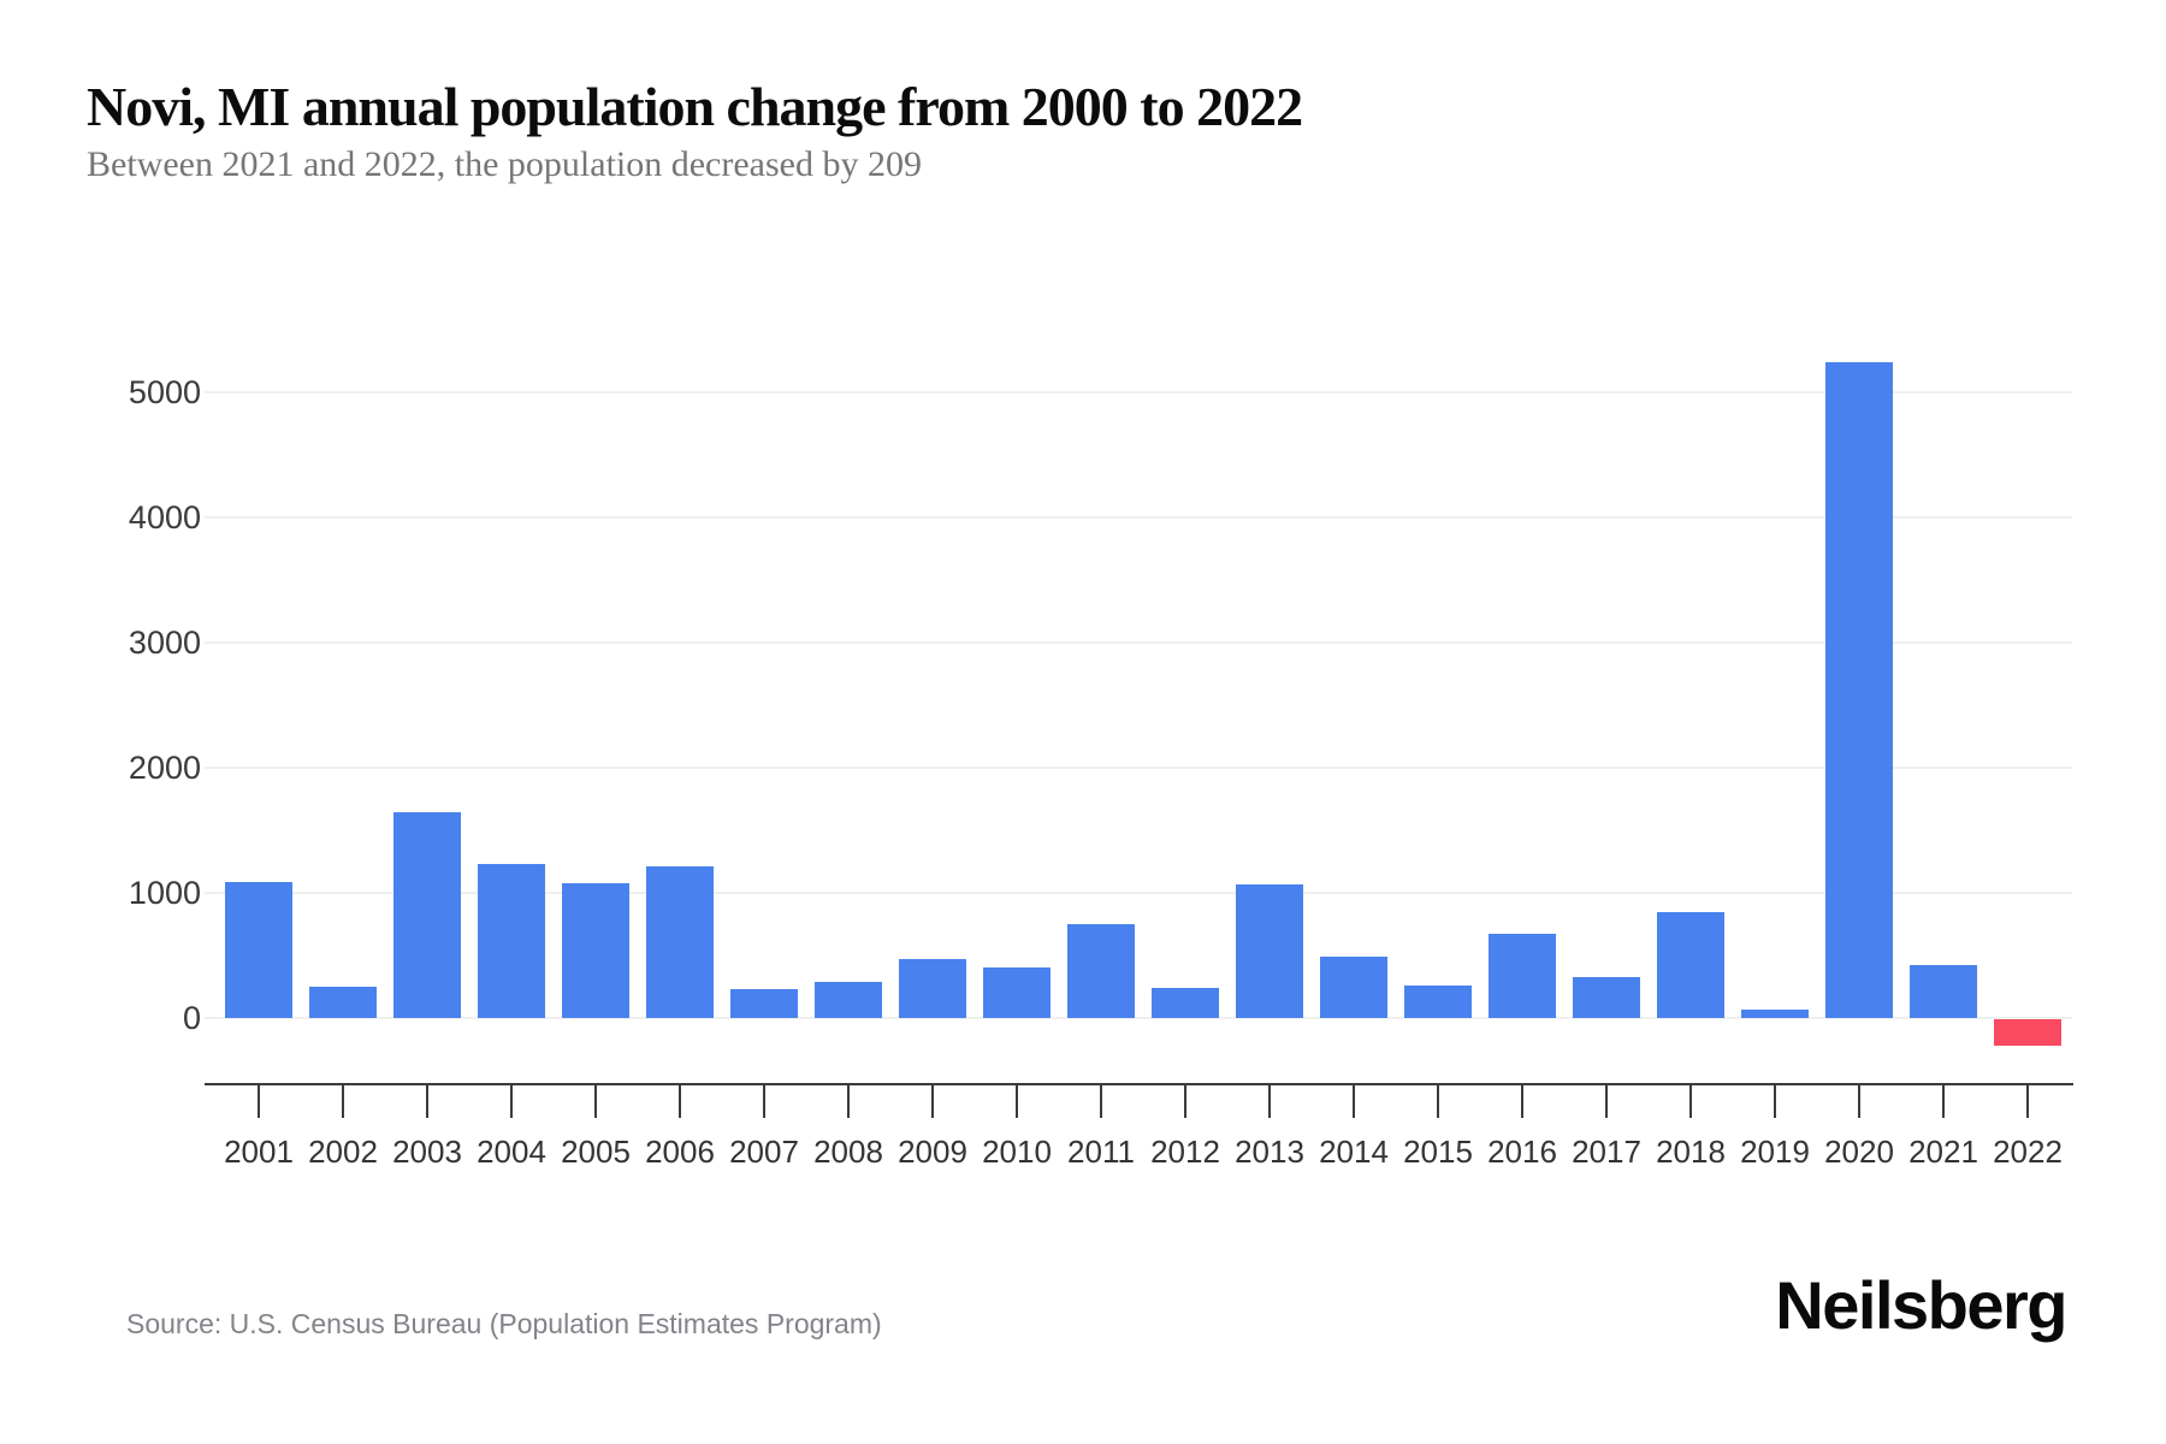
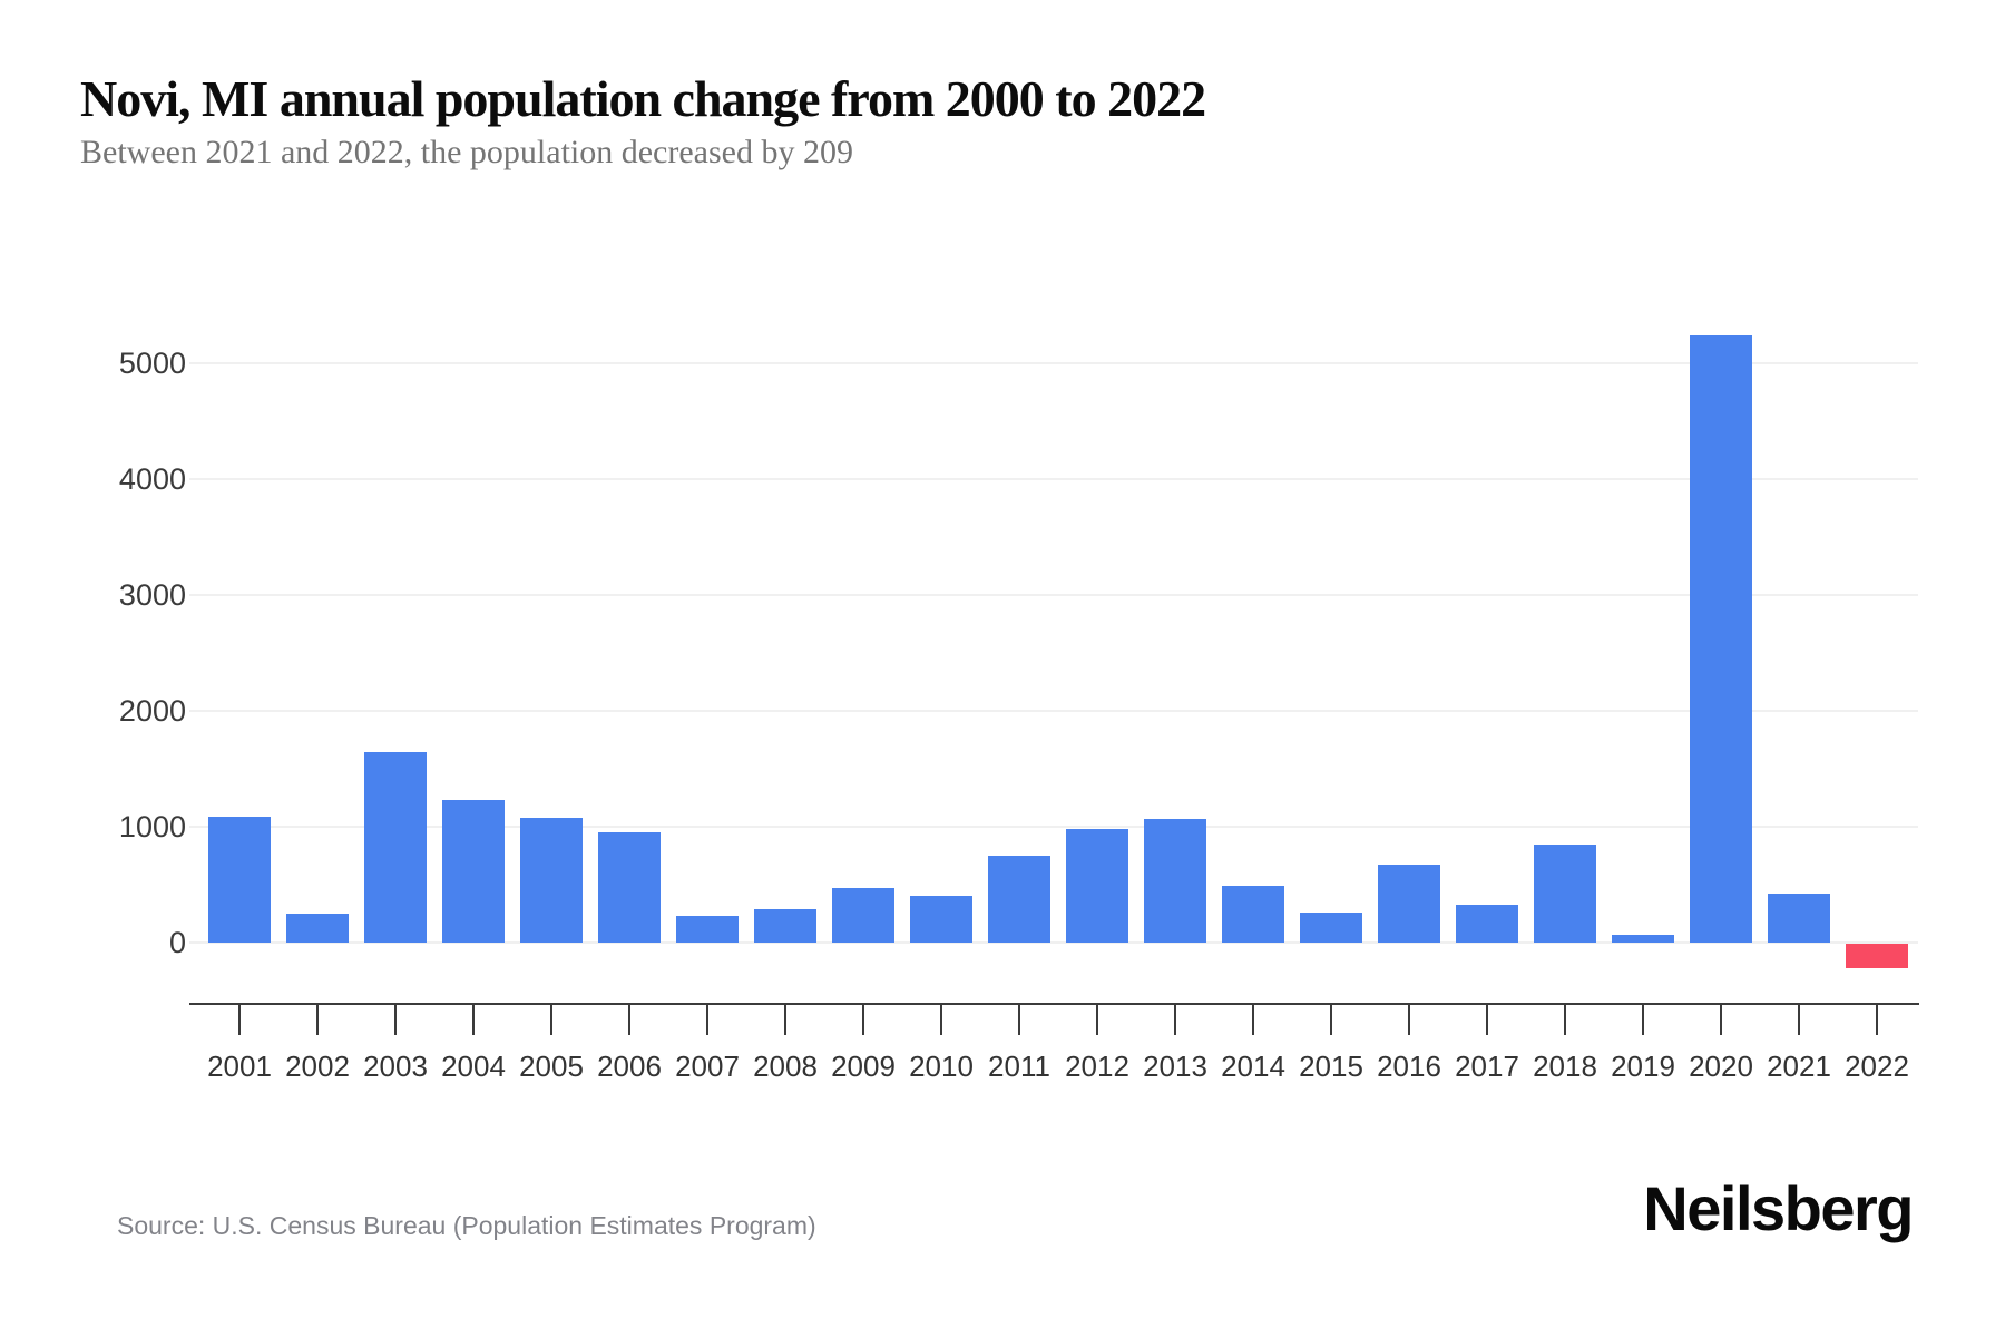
2006: 1210 -> 950
2012: 240 -> 980
